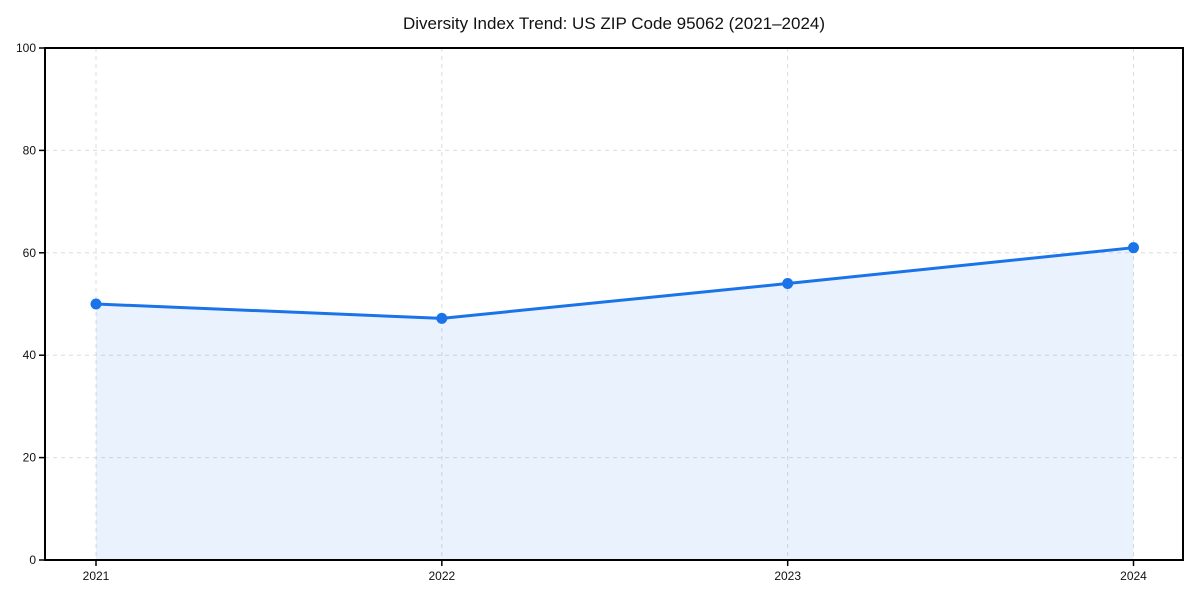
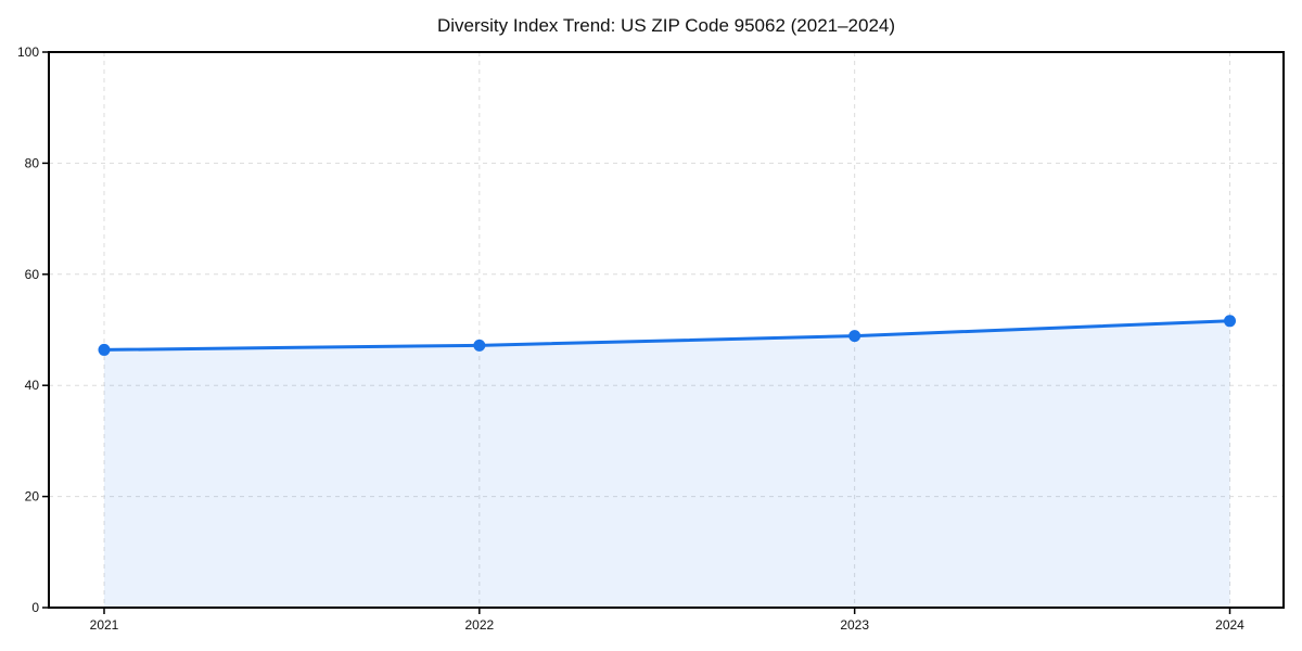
2021: 50 -> 46
2023: 54 -> 49
2024: 61 -> 52
